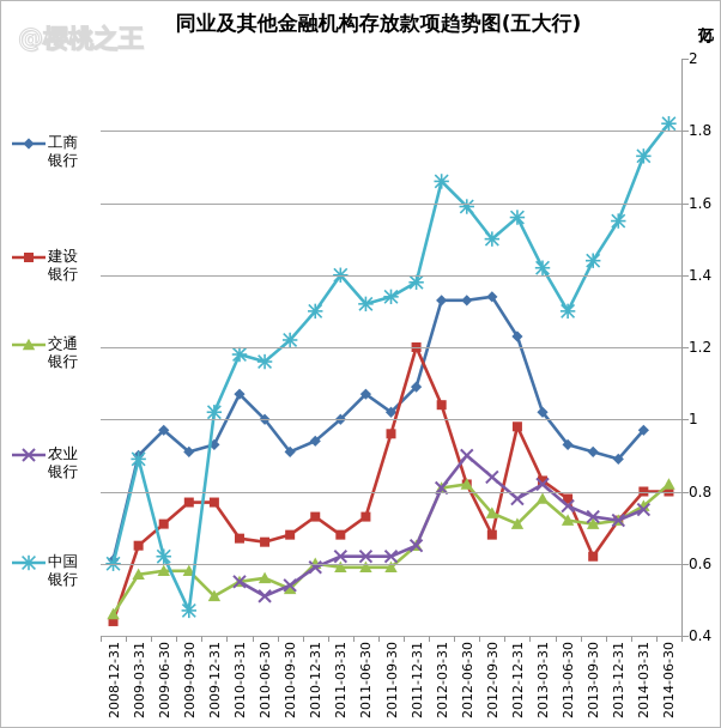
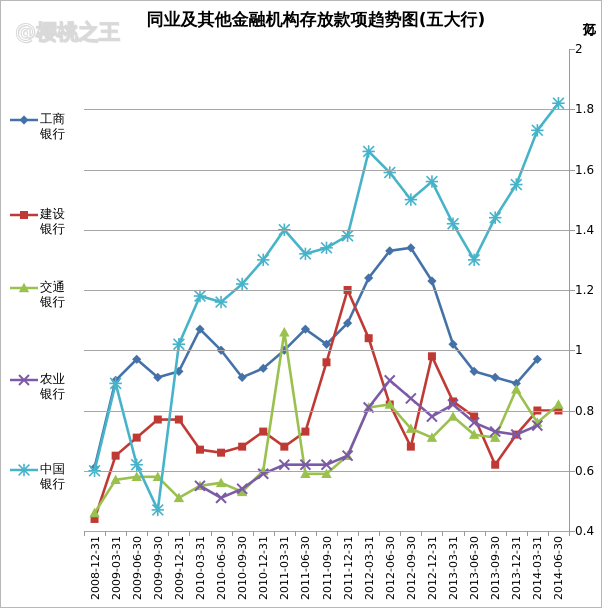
交通银行/2011-03-31: 0.59 -> 1.06
工商银行/2012-03-31: 1.33 -> 1.24
交通银行/2013-12-31: 0.72 -> 0.87
